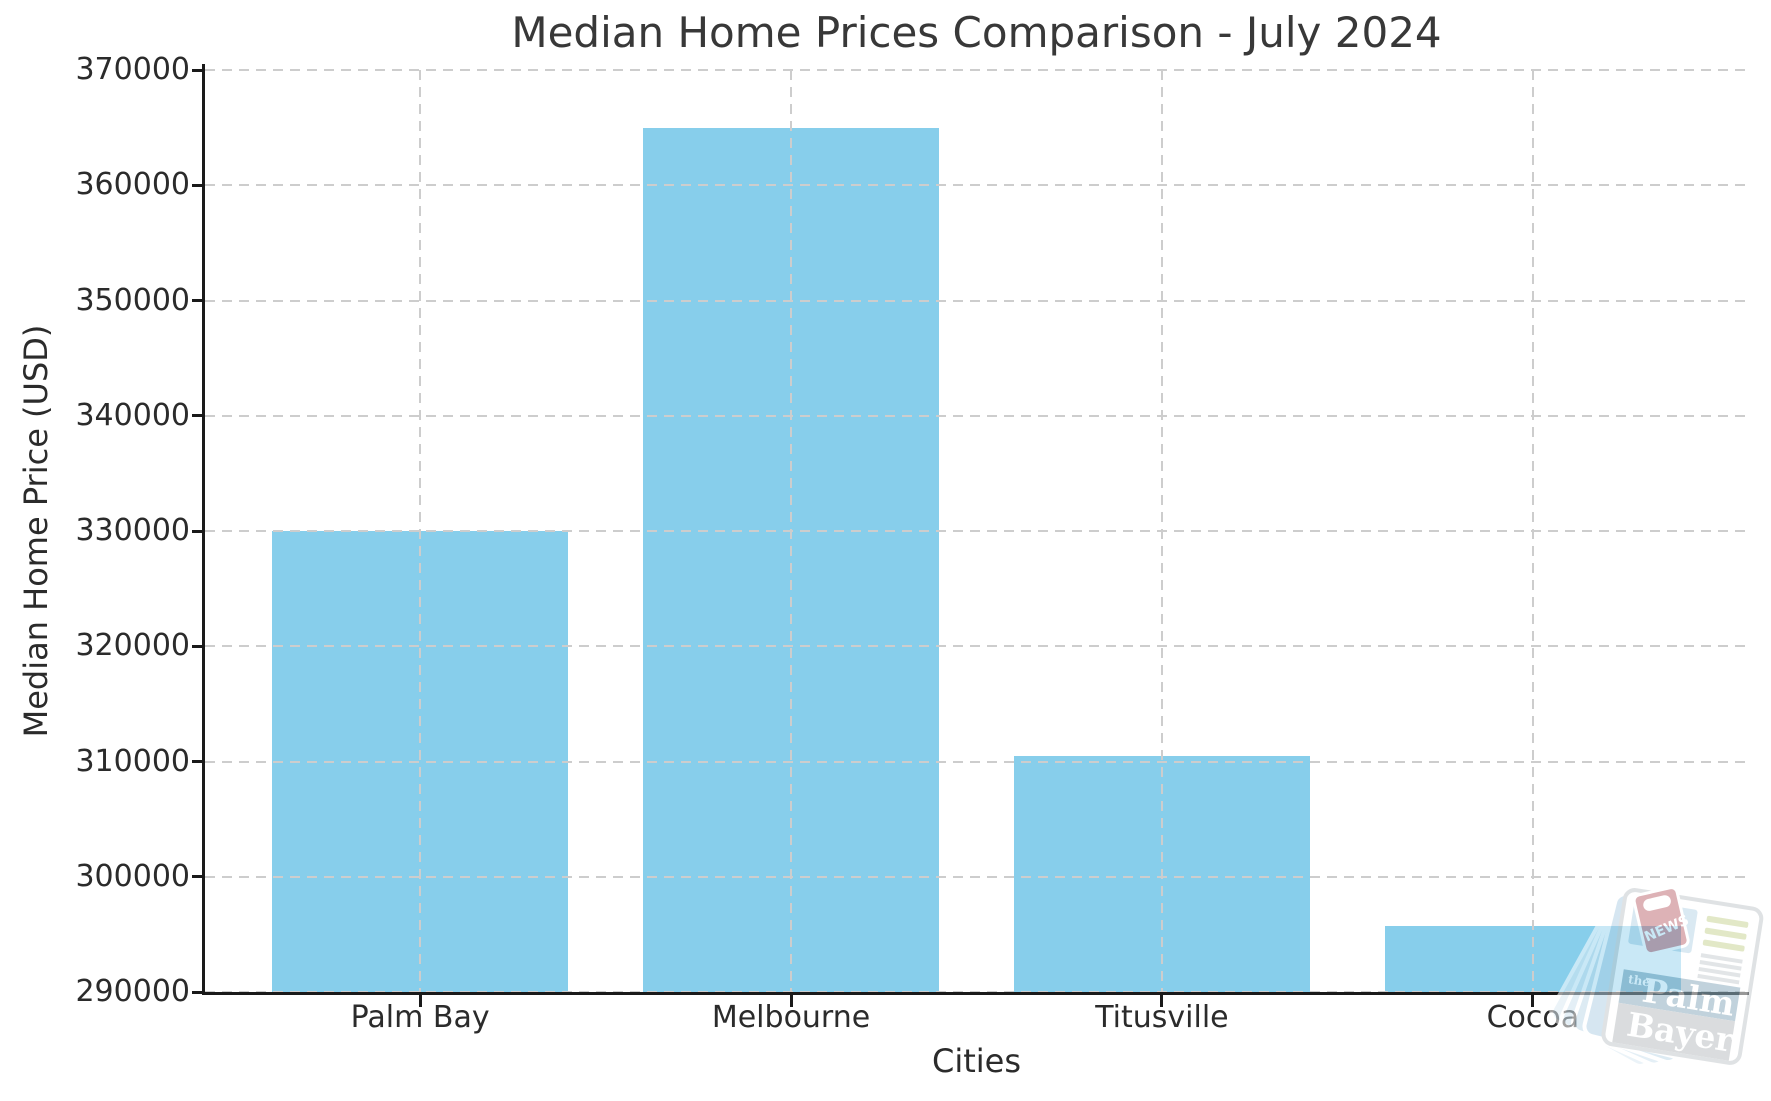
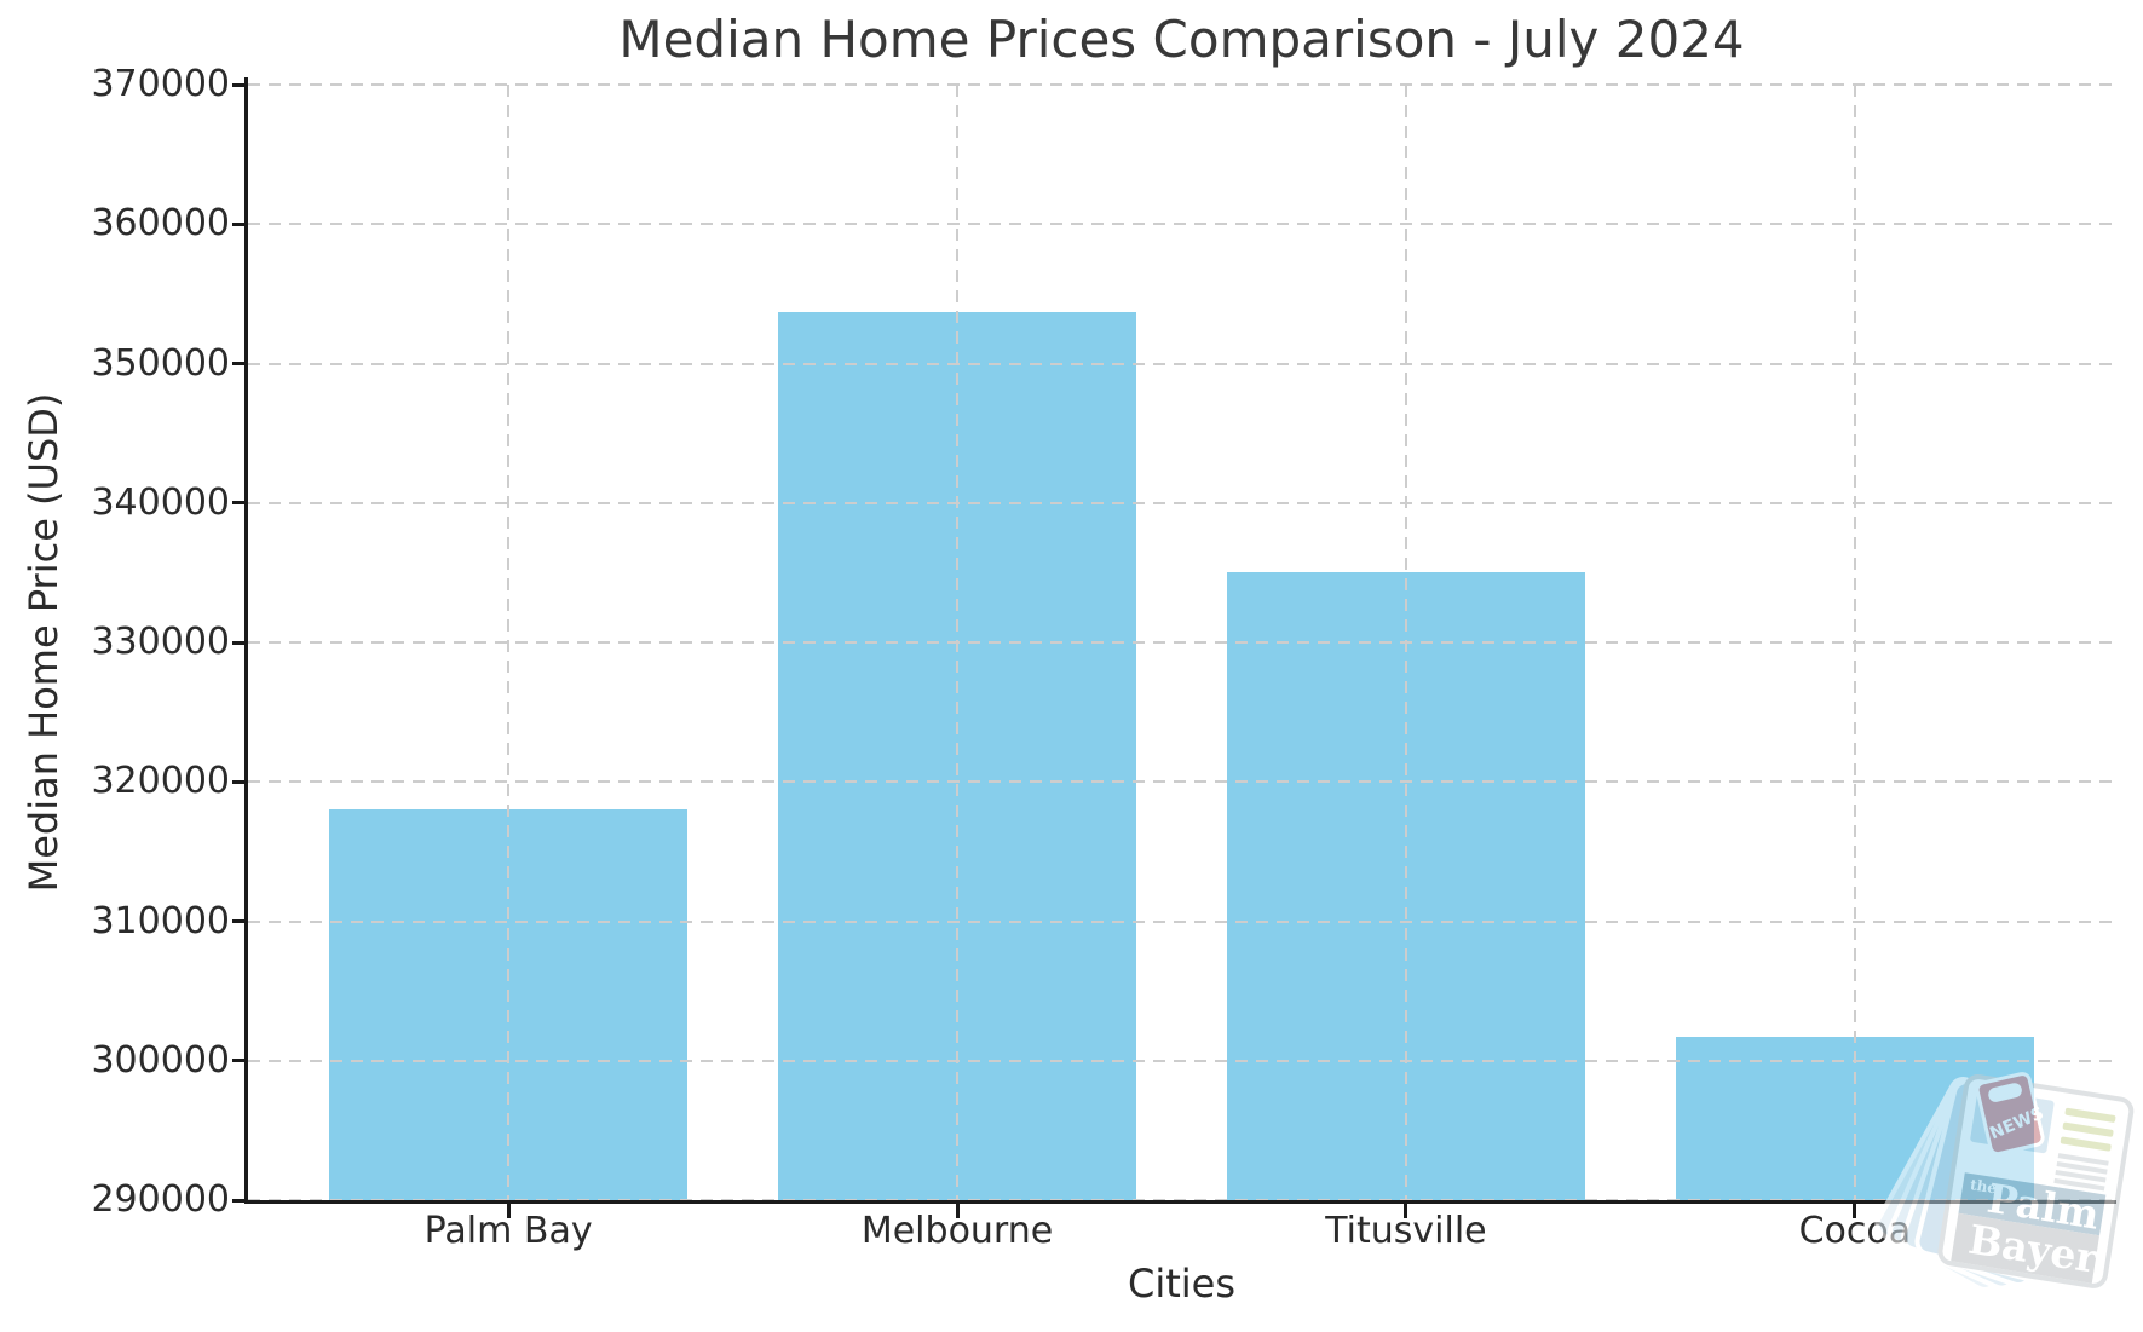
Palm Bay: 330000 -> 318000
Melbourne: 365000 -> 353700
Titusville: 310500 -> 335000
Cocoa: 295700 -> 301700
